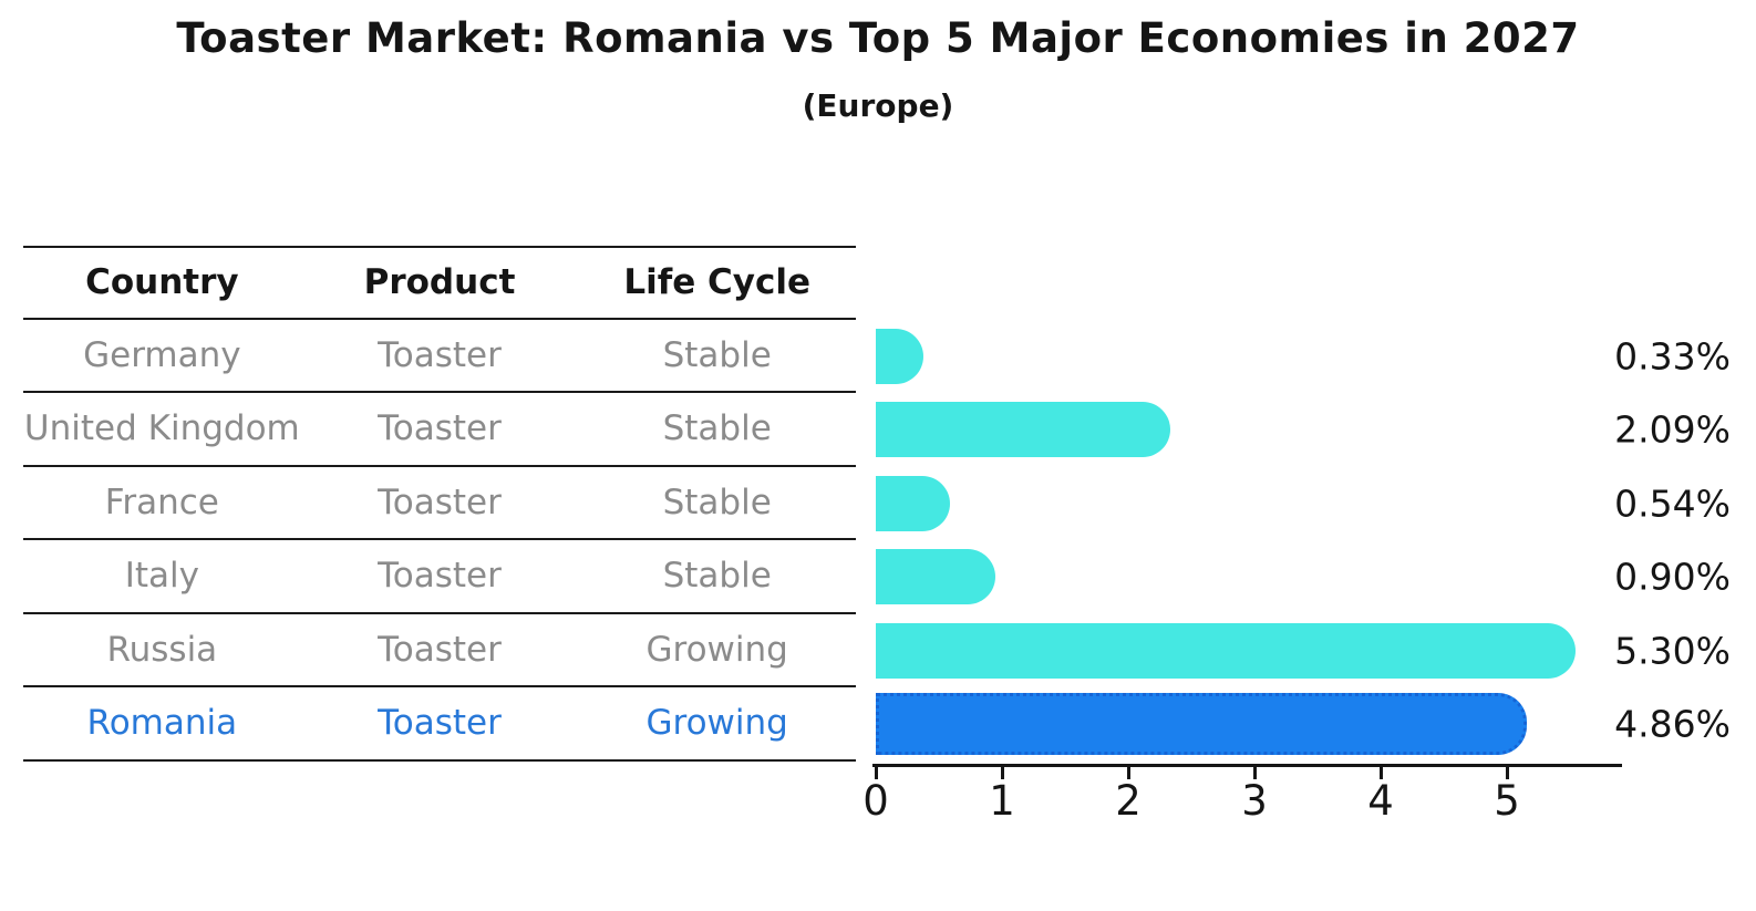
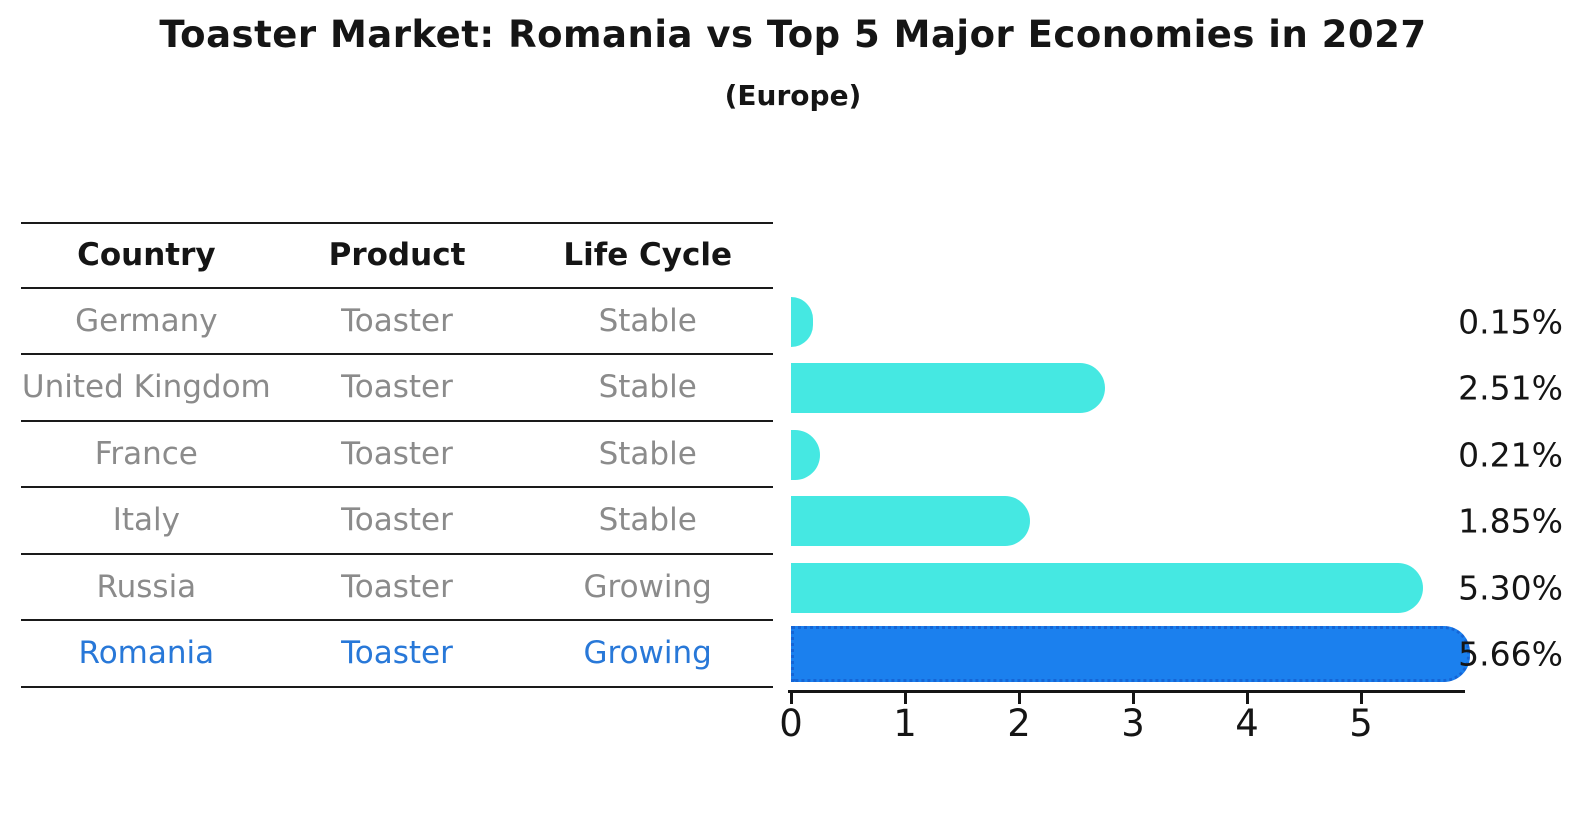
Germany: 0.33% -> 0.15%
United Kingdom: 2.09% -> 2.51%
France: 0.54% -> 0.21%
Italy: 0.90% -> 1.85%
Romania: 4.86% -> 5.66%
